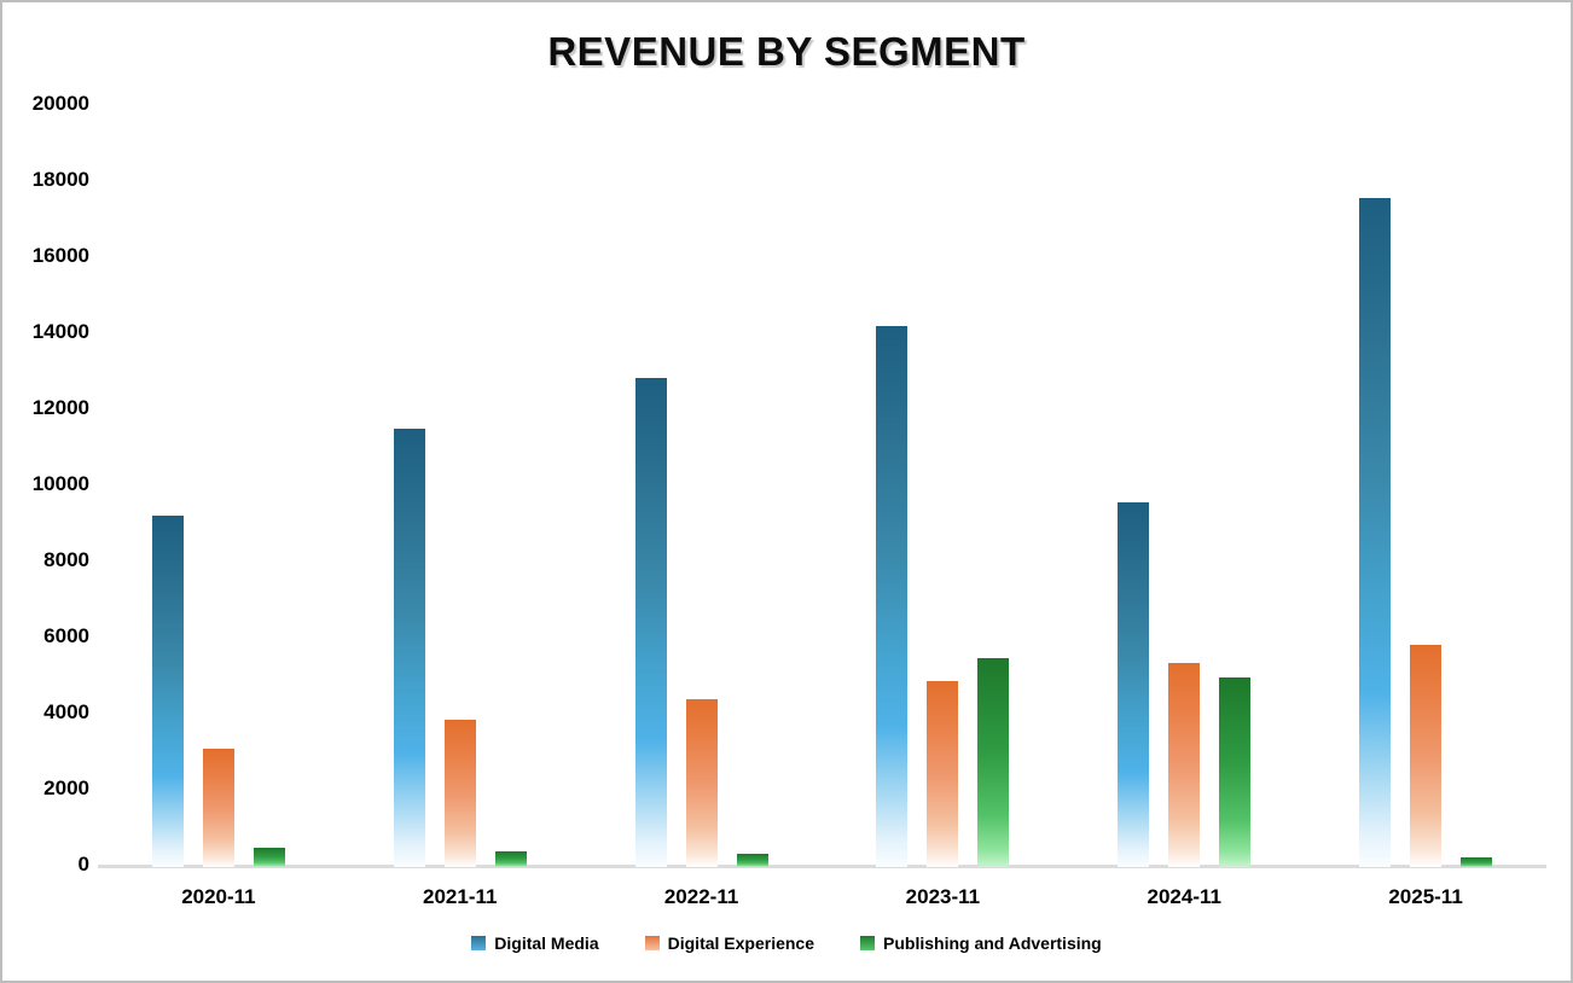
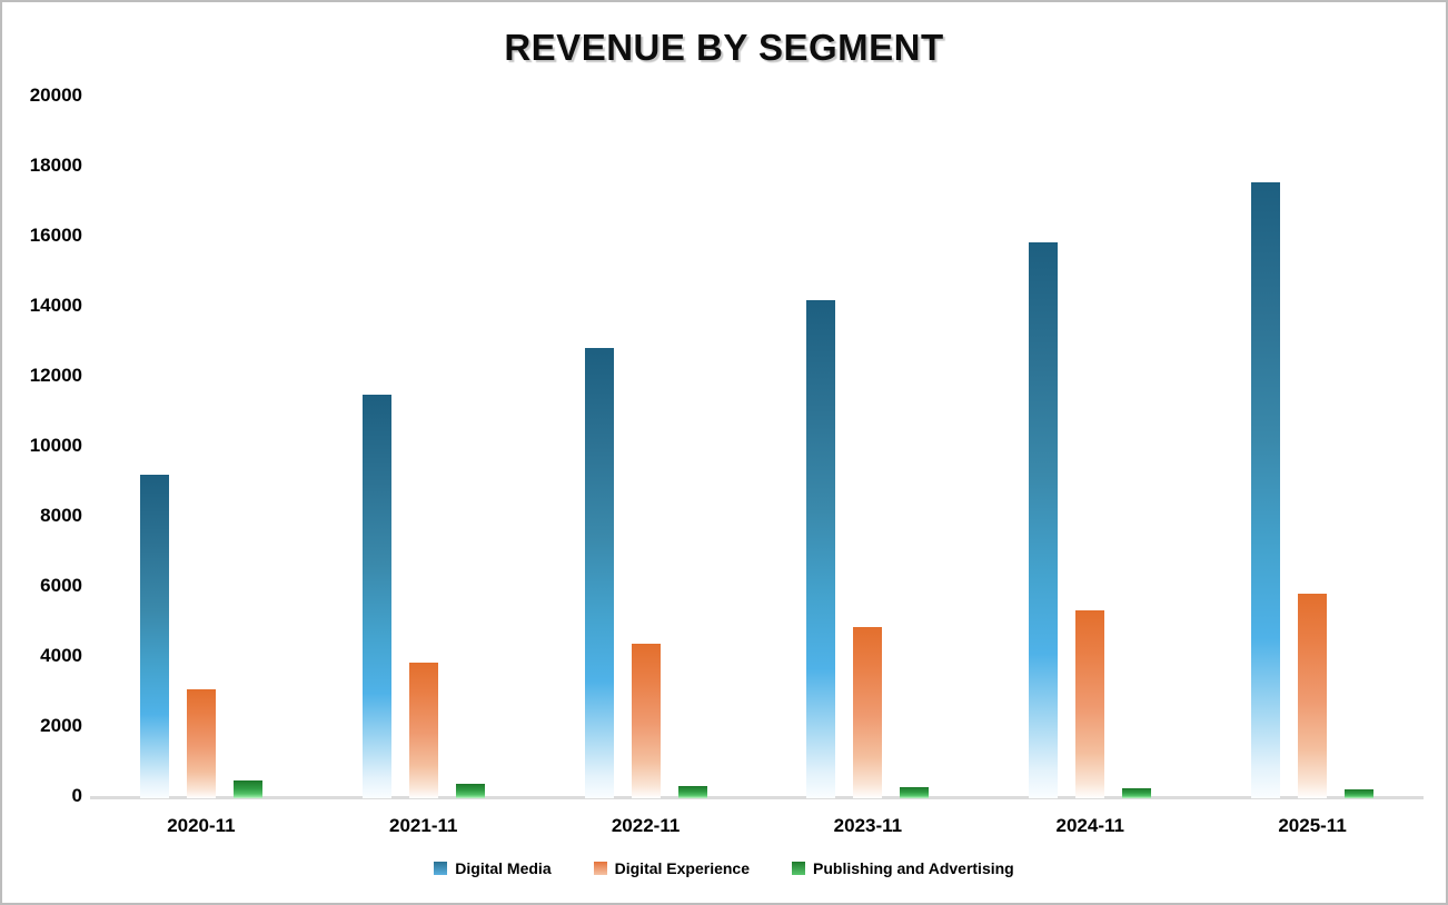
Publishing and Advertising/2023-11: 5500 -> 300
Digital Media/2024-11: 9600 -> 15900
Publishing and Advertising/2024-11: 5000 -> 300
